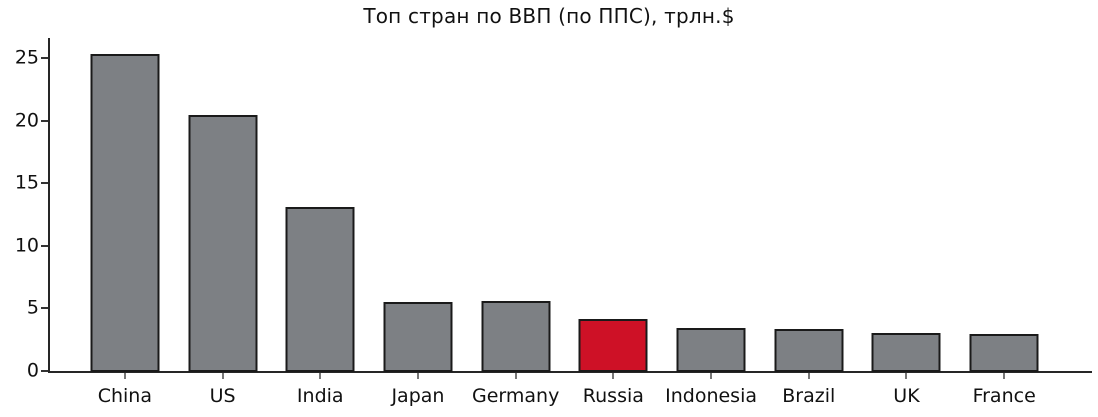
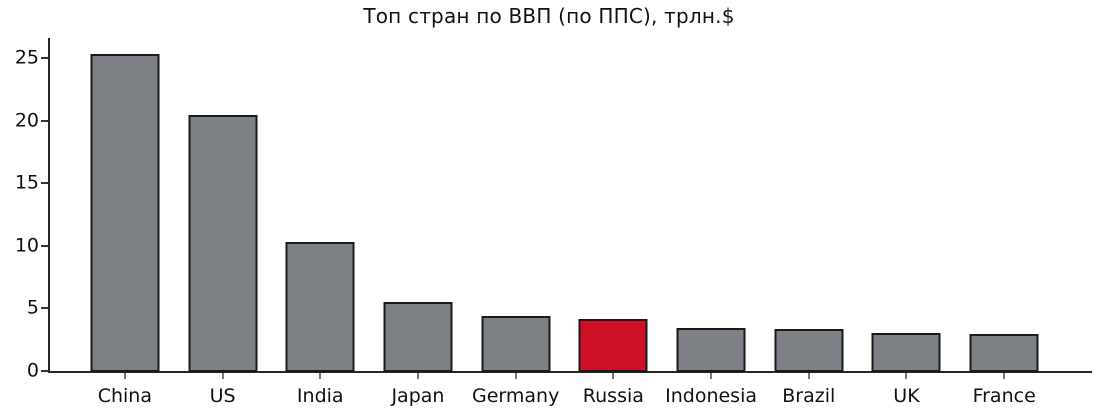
India: 13.2 -> 10.4
Germany: 5.7 -> 4.5
